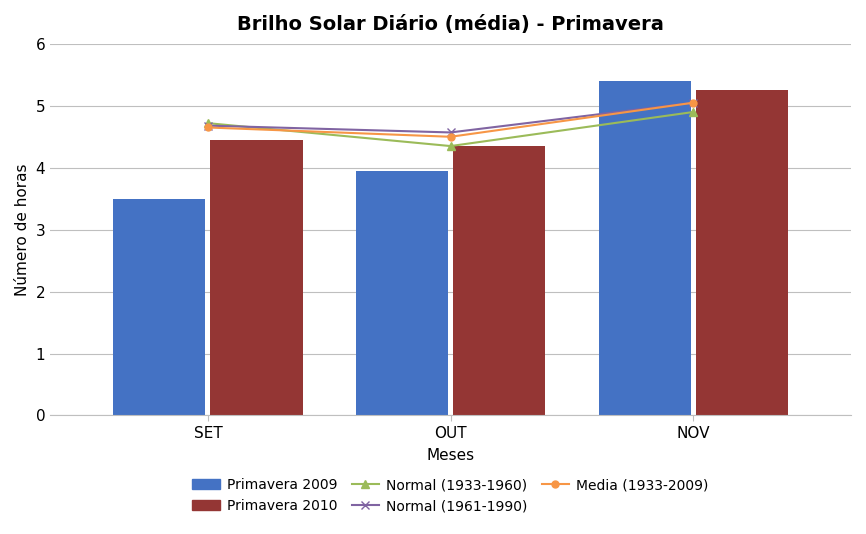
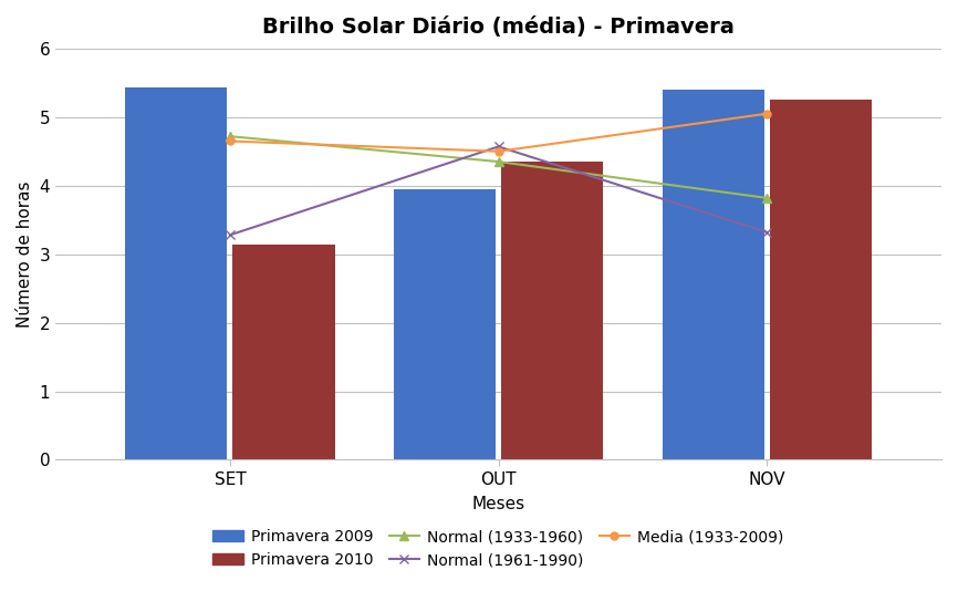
Primavera 2009/SET: 3.50 -> 5.44
Normal (1961-1990)/SET: 4.68 -> 3.28
Primavera 2010/SET: 4.45 -> 3.14
Normal (1933-1960)/NOV: 4.90 -> 3.82
Normal (1961-1990)/NOV: 5.05 -> 3.32
